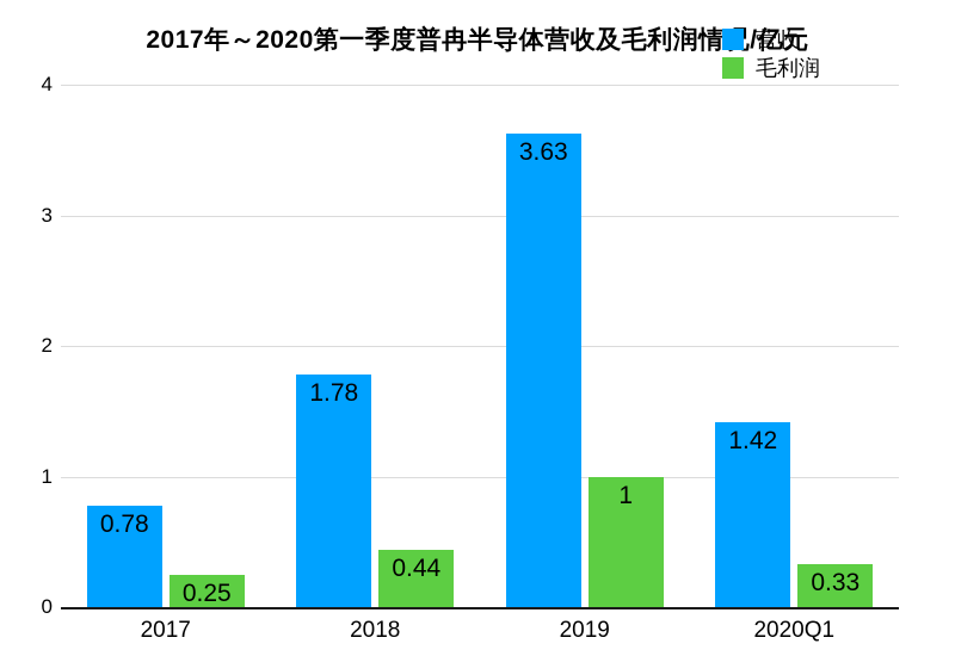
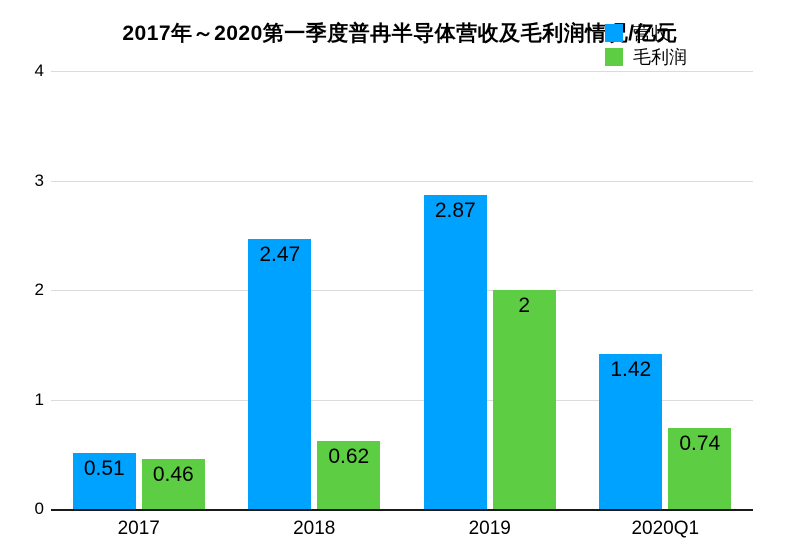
营收/2017: 0.78 -> 0.51
毛利润/2017: 0.25 -> 0.46
营收/2018: 1.78 -> 2.47
毛利润/2018: 0.44 -> 0.62
营收/2019: 3.63 -> 2.87
毛利润/2019: 1 -> 2
毛利润/2020Q1: 0.33 -> 0.74
